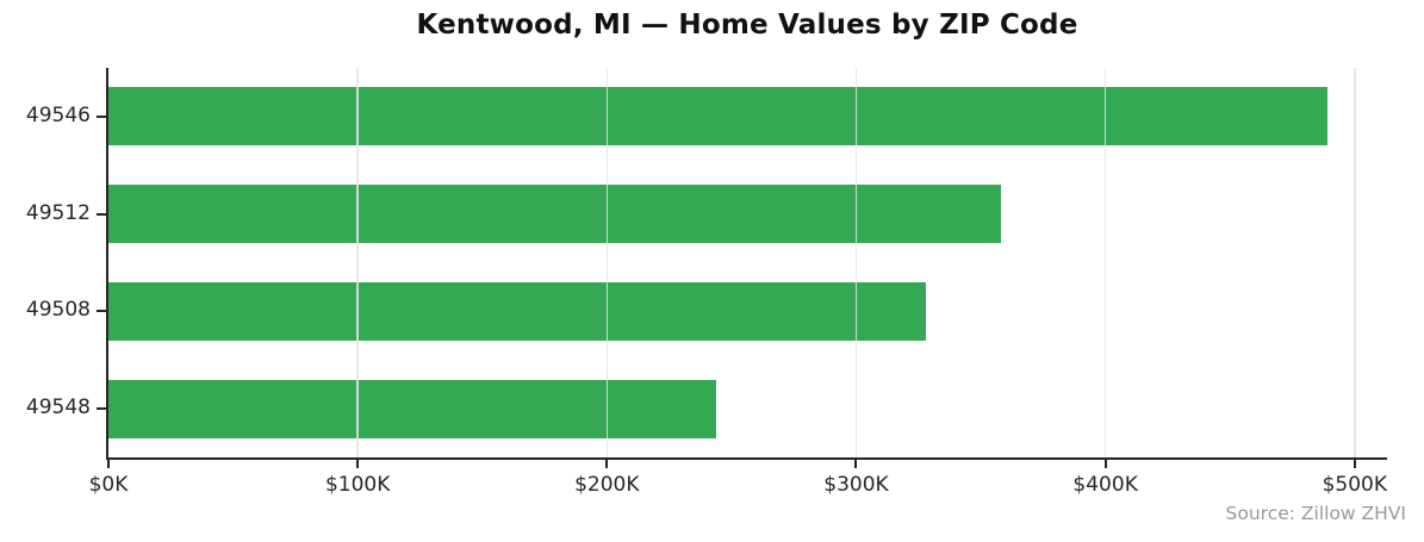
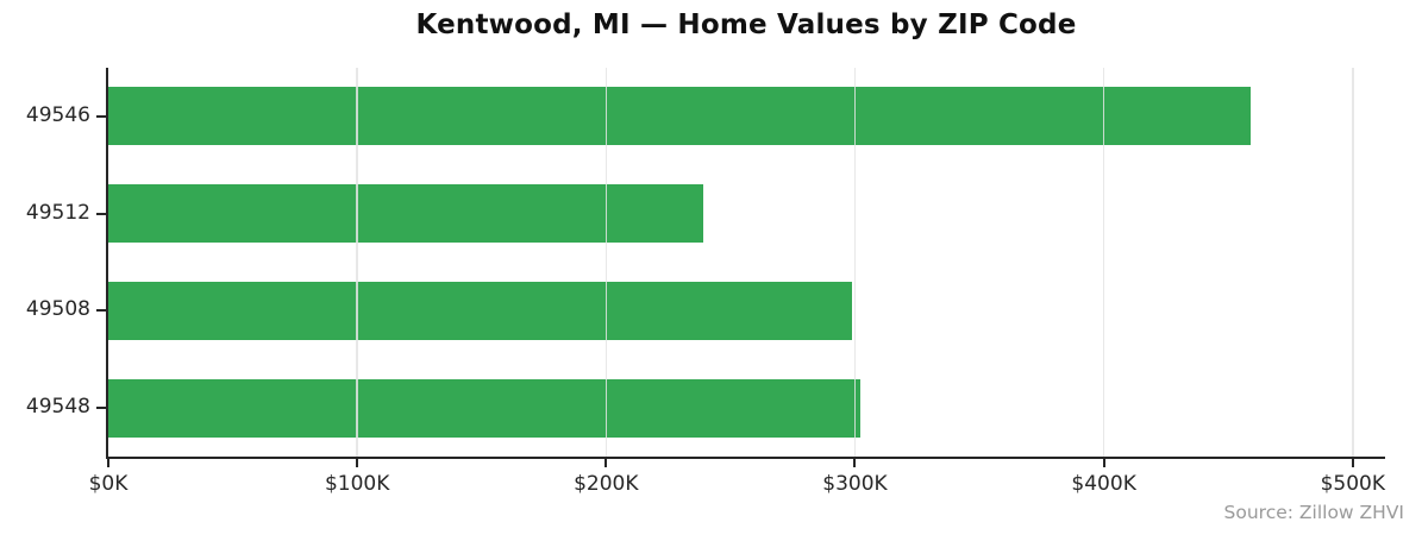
49546: $489K -> $459K
49512: $358K -> $239K
49508: $328K -> $299K
49548: $244K -> $302K
